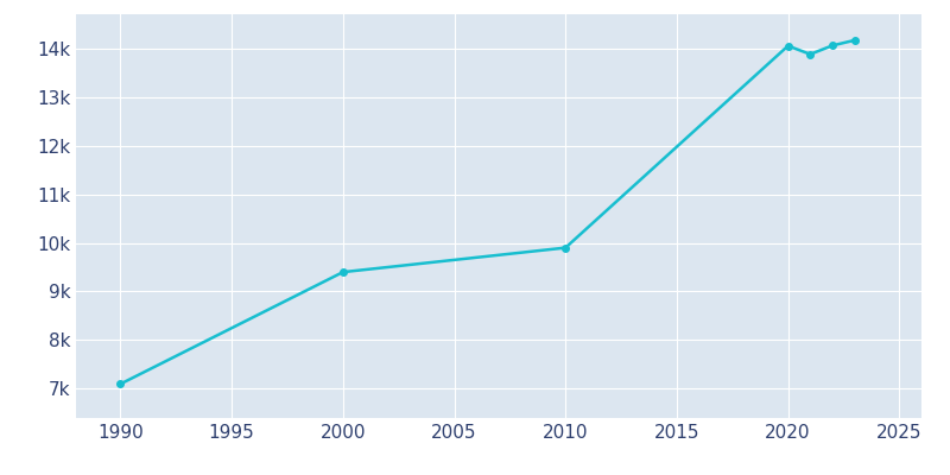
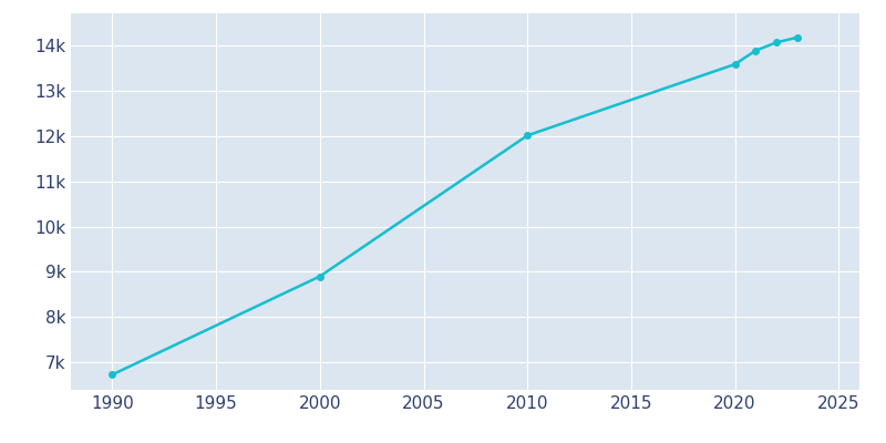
1990: 7.10k -> 6.74k
2000: 9.40k -> 8.90k
2010: 9.90k -> 12.01k
2020: 14.05k -> 13.58k
